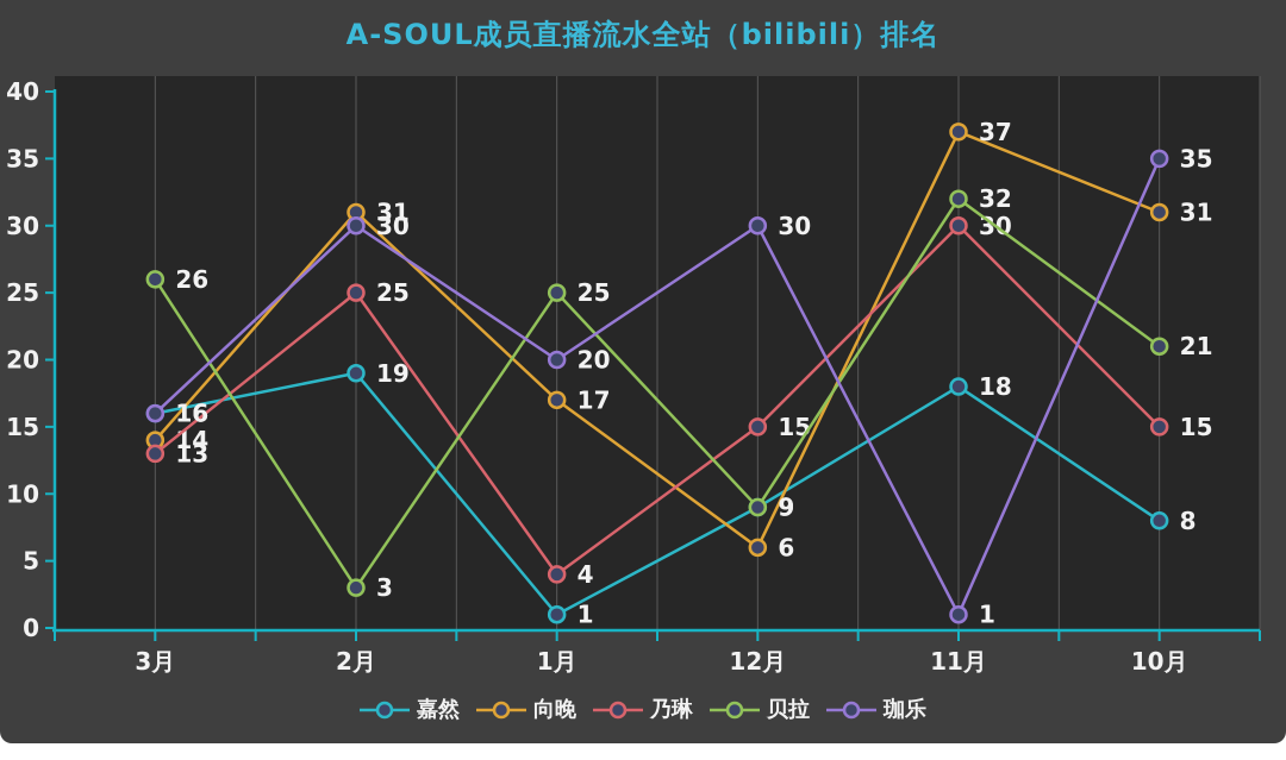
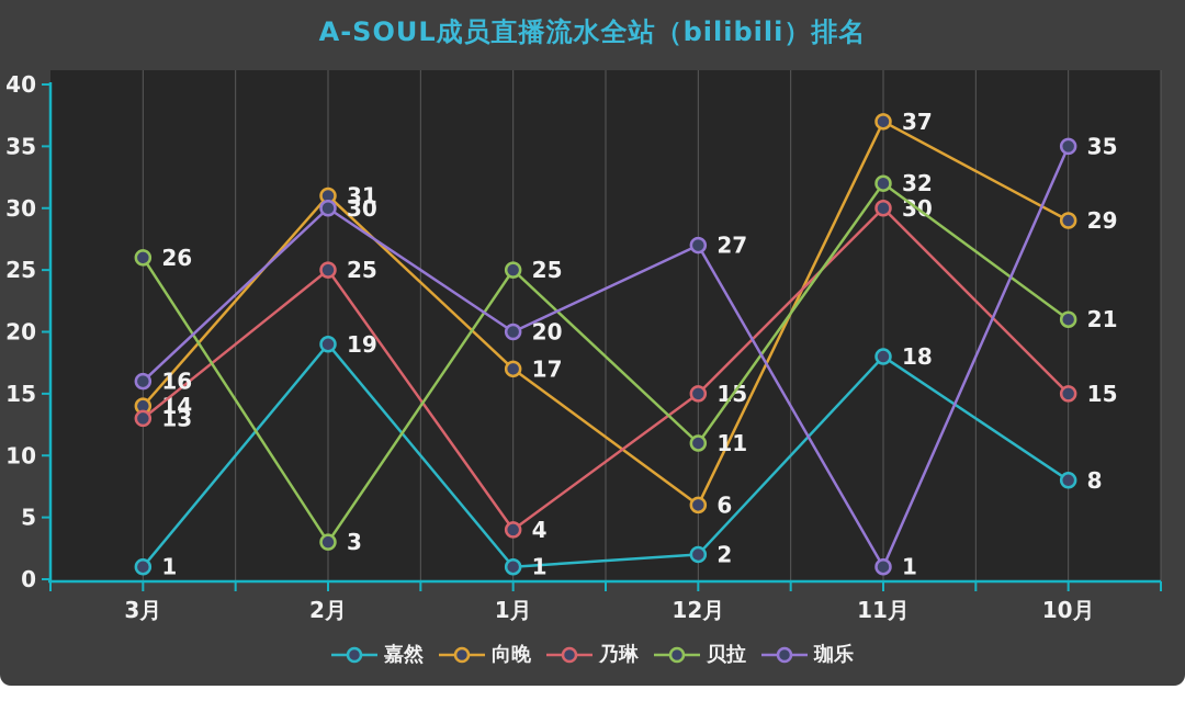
嘉然/3月: 16 -> 1
嘉然/12月: 9 -> 2
贝拉/12月: 9 -> 11
珈乐/12月: 30 -> 27
向晚/10月: 31 -> 29
